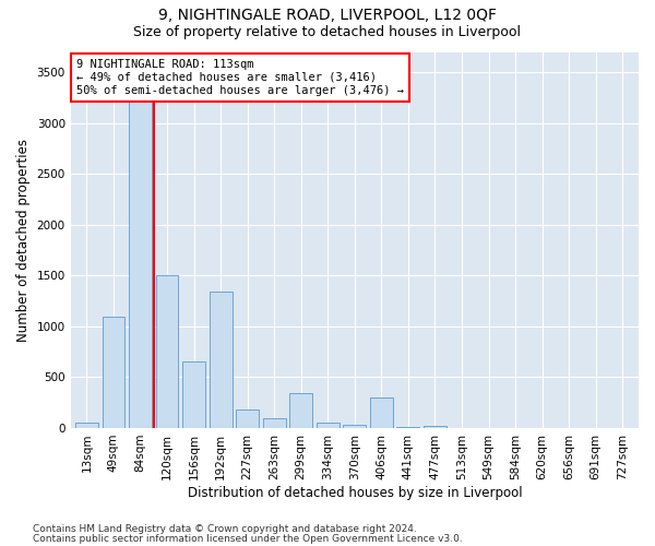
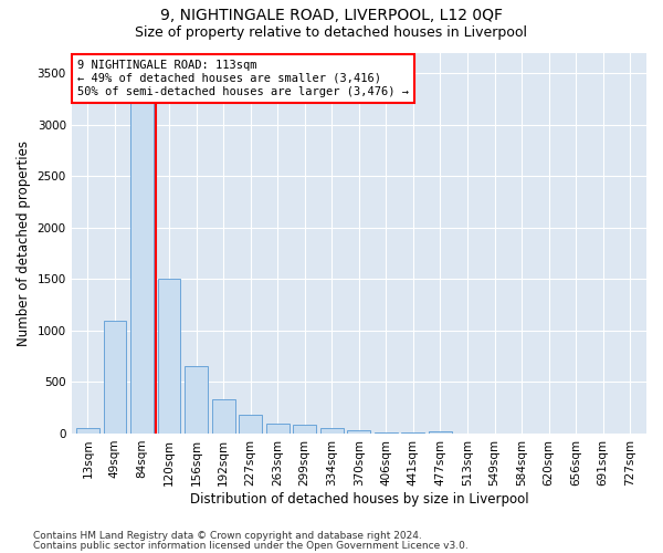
192sqm: 1340 -> 330
299sqm: 340 -> 90
406sqm: 300 -> 10
